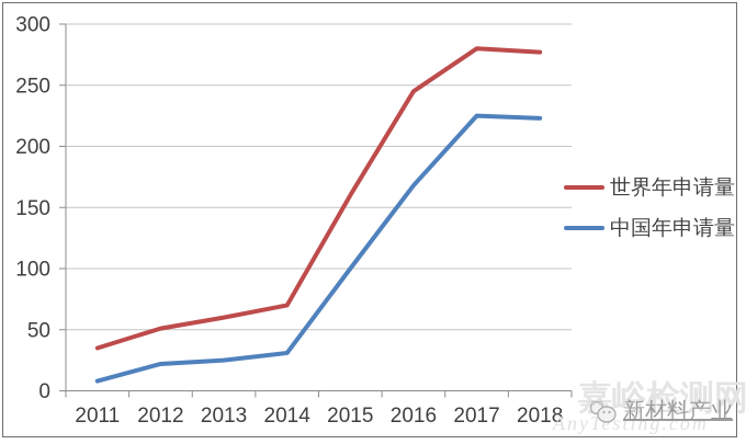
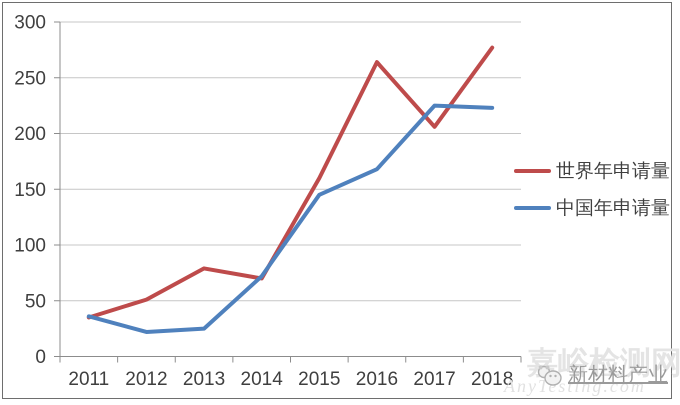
中国年申请量/2011: 8 -> 36
世界年申请量/2013: 60 -> 79
中国年申请量/2014: 31 -> 72
中国年申请量/2015: 100 -> 145
世界年申请量/2016: 245 -> 264
世界年申请量/2017: 280 -> 206
